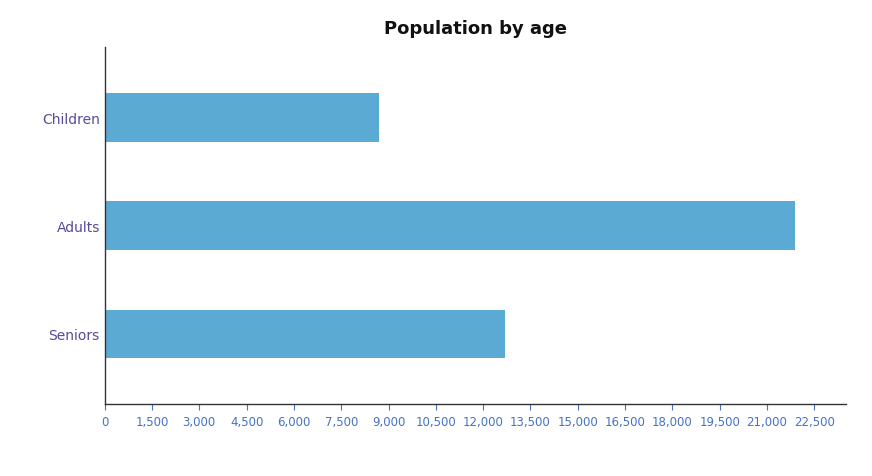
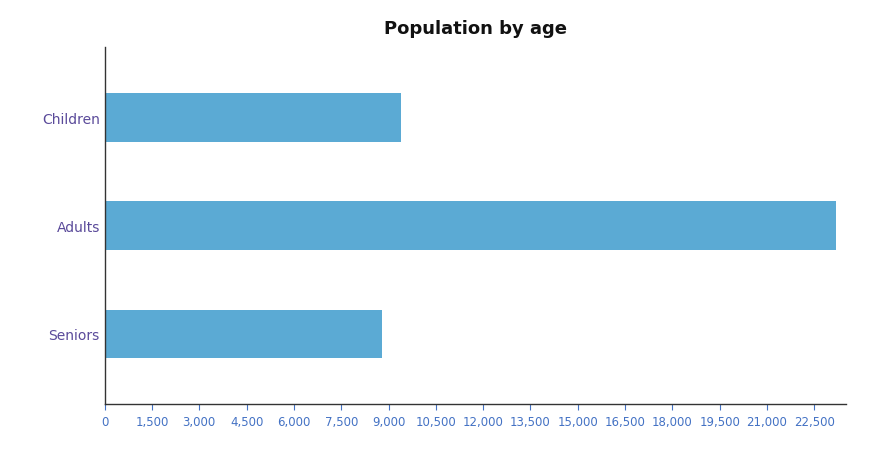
Children: 8,700 -> 9,400
Adults: 21,900 -> 23,200
Seniors: 12,700 -> 8,800
